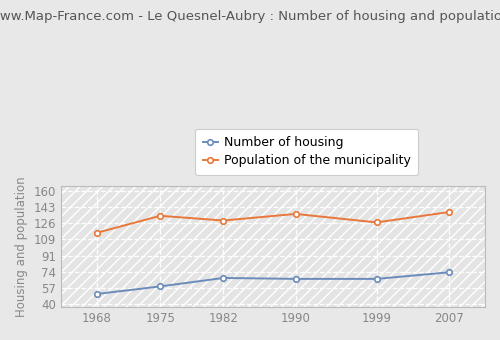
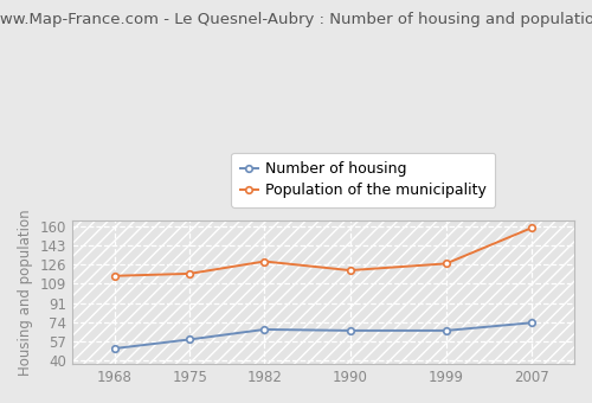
Population of the municipality/1975: 134 -> 118
Population of the municipality/1990: 136 -> 121
Population of the municipality/2007: 138 -> 159
